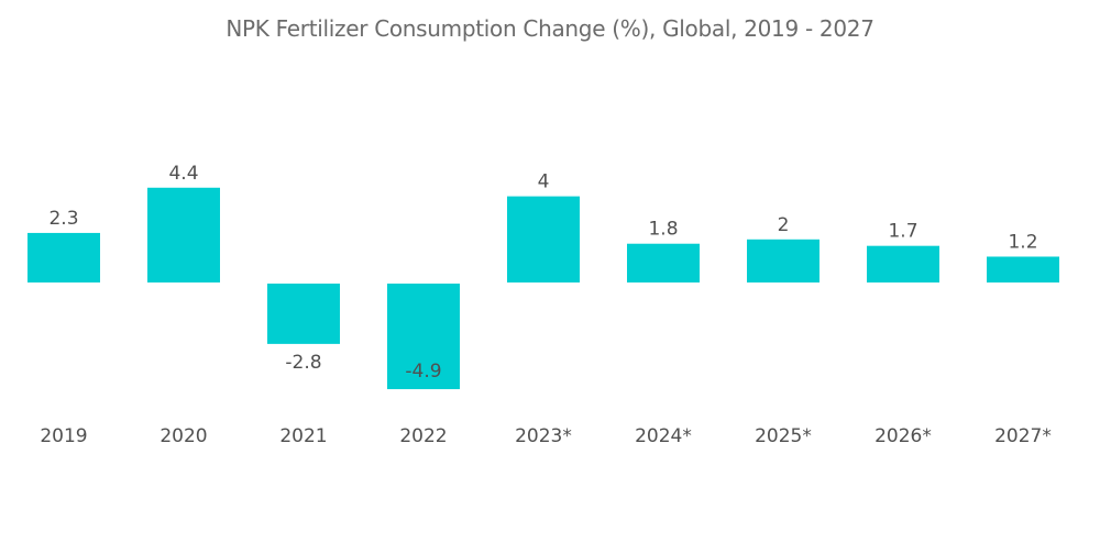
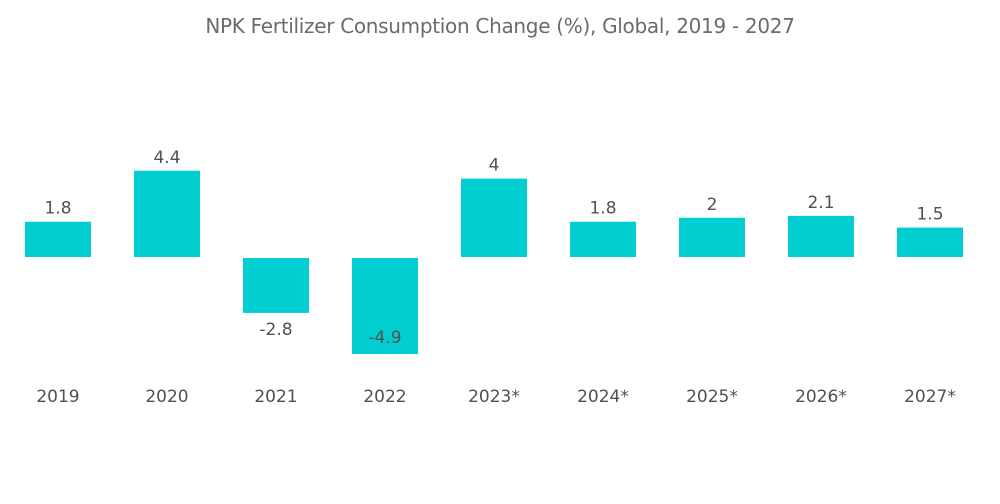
2019: 2.3 -> 1.8
2026*: 1.7 -> 2.1
2027*: 1.2 -> 1.5
